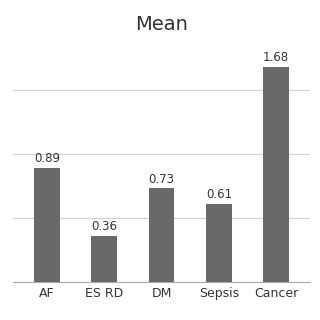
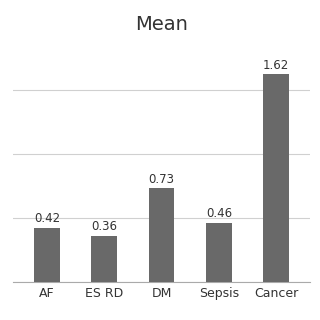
AF: 0.89 -> 0.42
Sepsis: 0.61 -> 0.46
Cancer: 1.68 -> 1.62
